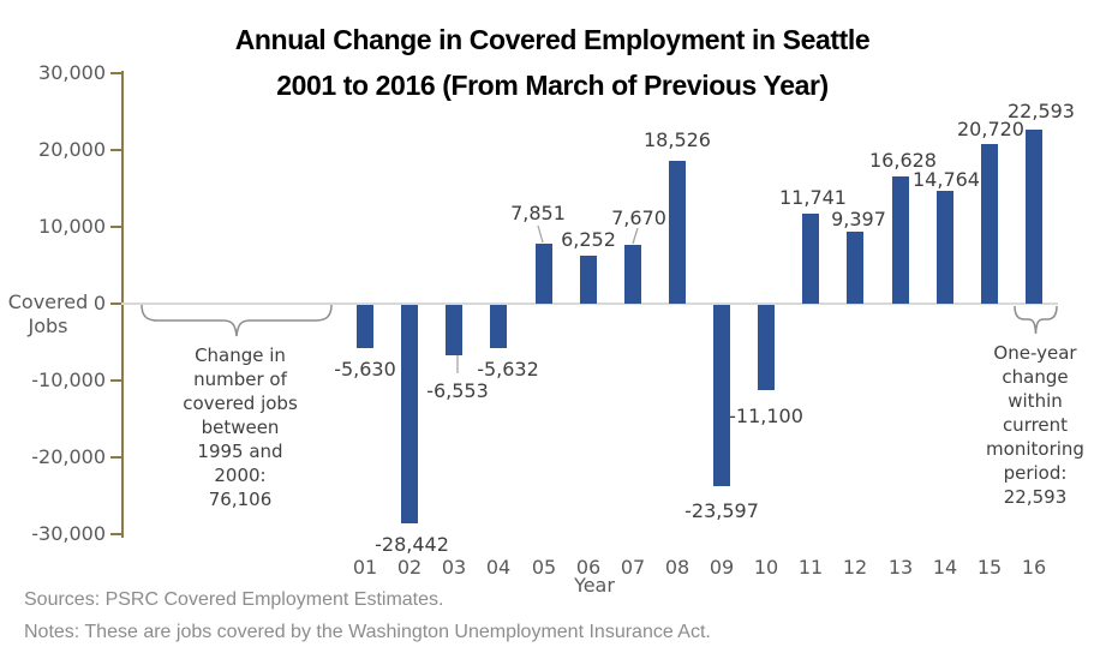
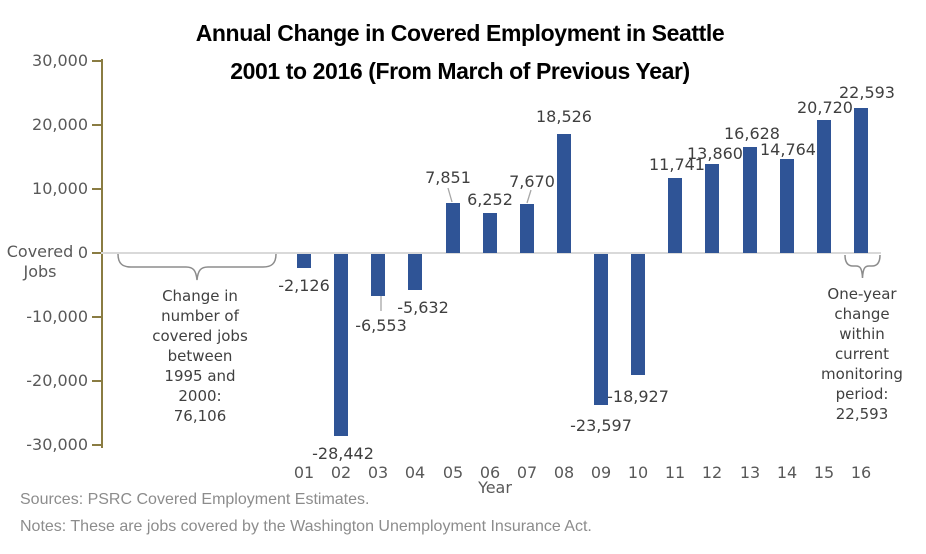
01: -5,630 -> -2,126
10: -11,100 -> -18,927
12: 9,397 -> 13,860
